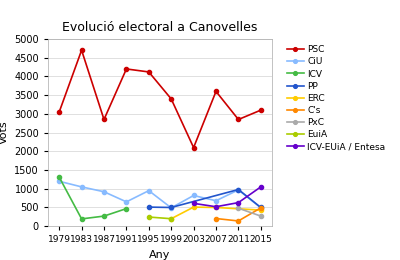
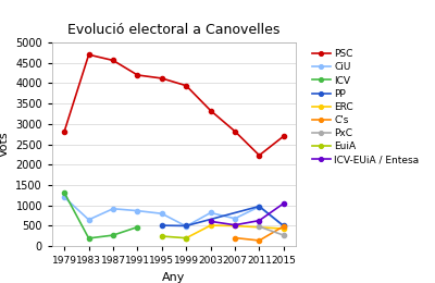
PSC/1979: 3050 -> 2820
CiU/1983: 1050 -> 650
PSC/1987: 2850 -> 4560
CiU/1991: 650 -> 870
CiU/1995: 950 -> 800
PSC/1999: 3400 -> 3940
PSC/2003: 2100 -> 3330
PSC/2007: 3600 -> 2820
PSC/2011: 2850 -> 2230
PSC/2015: 3100 -> 2700
